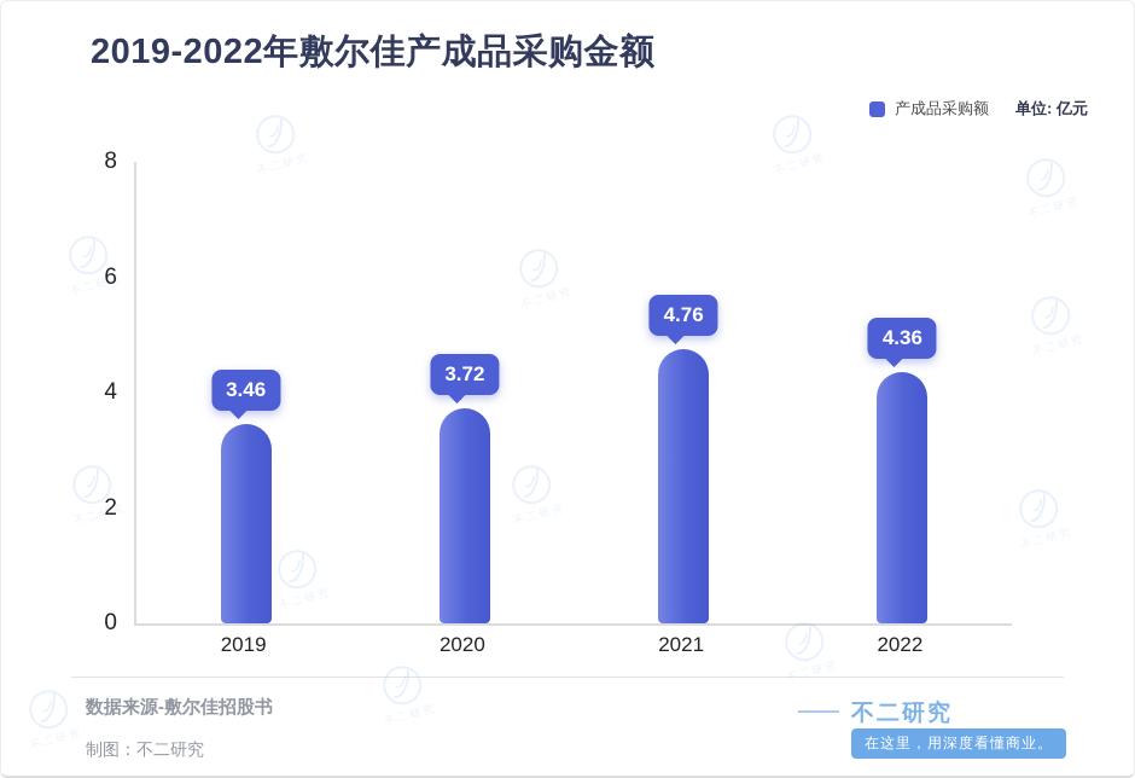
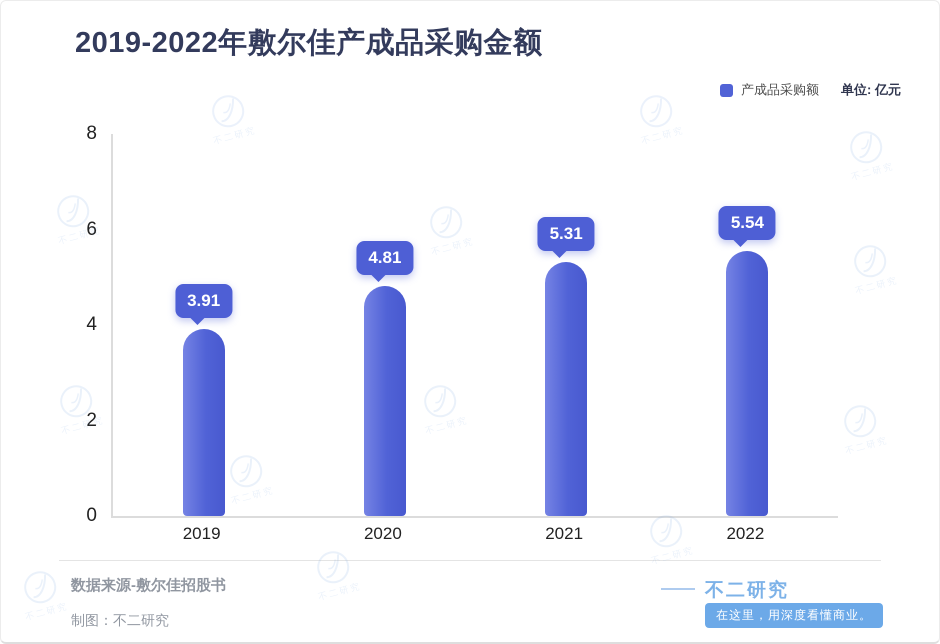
2019: 3.46 -> 3.91
2020: 3.72 -> 4.81
2021: 4.76 -> 5.31
2022: 4.36 -> 5.54
